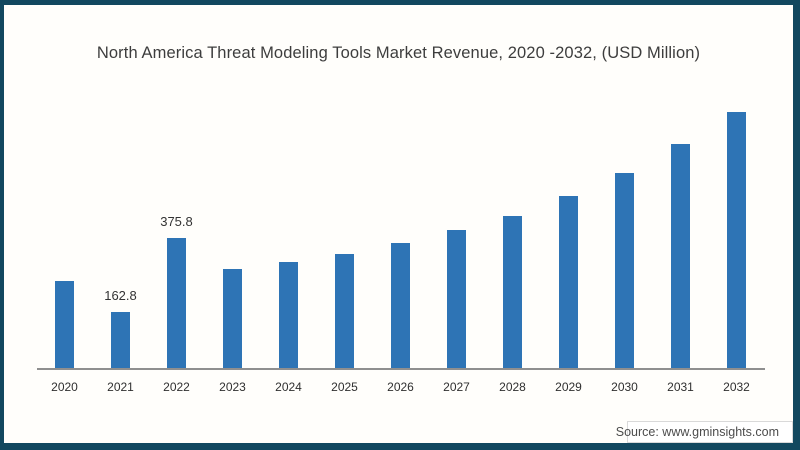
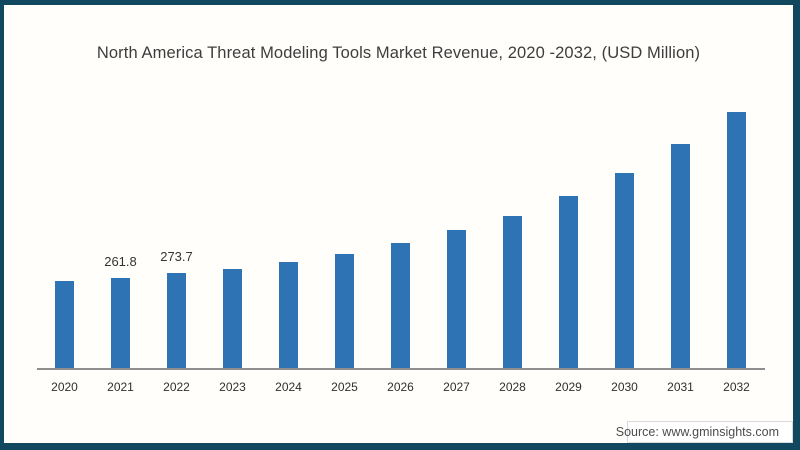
2021: 162.8 -> 261.8
2022: 375.8 -> 273.7
